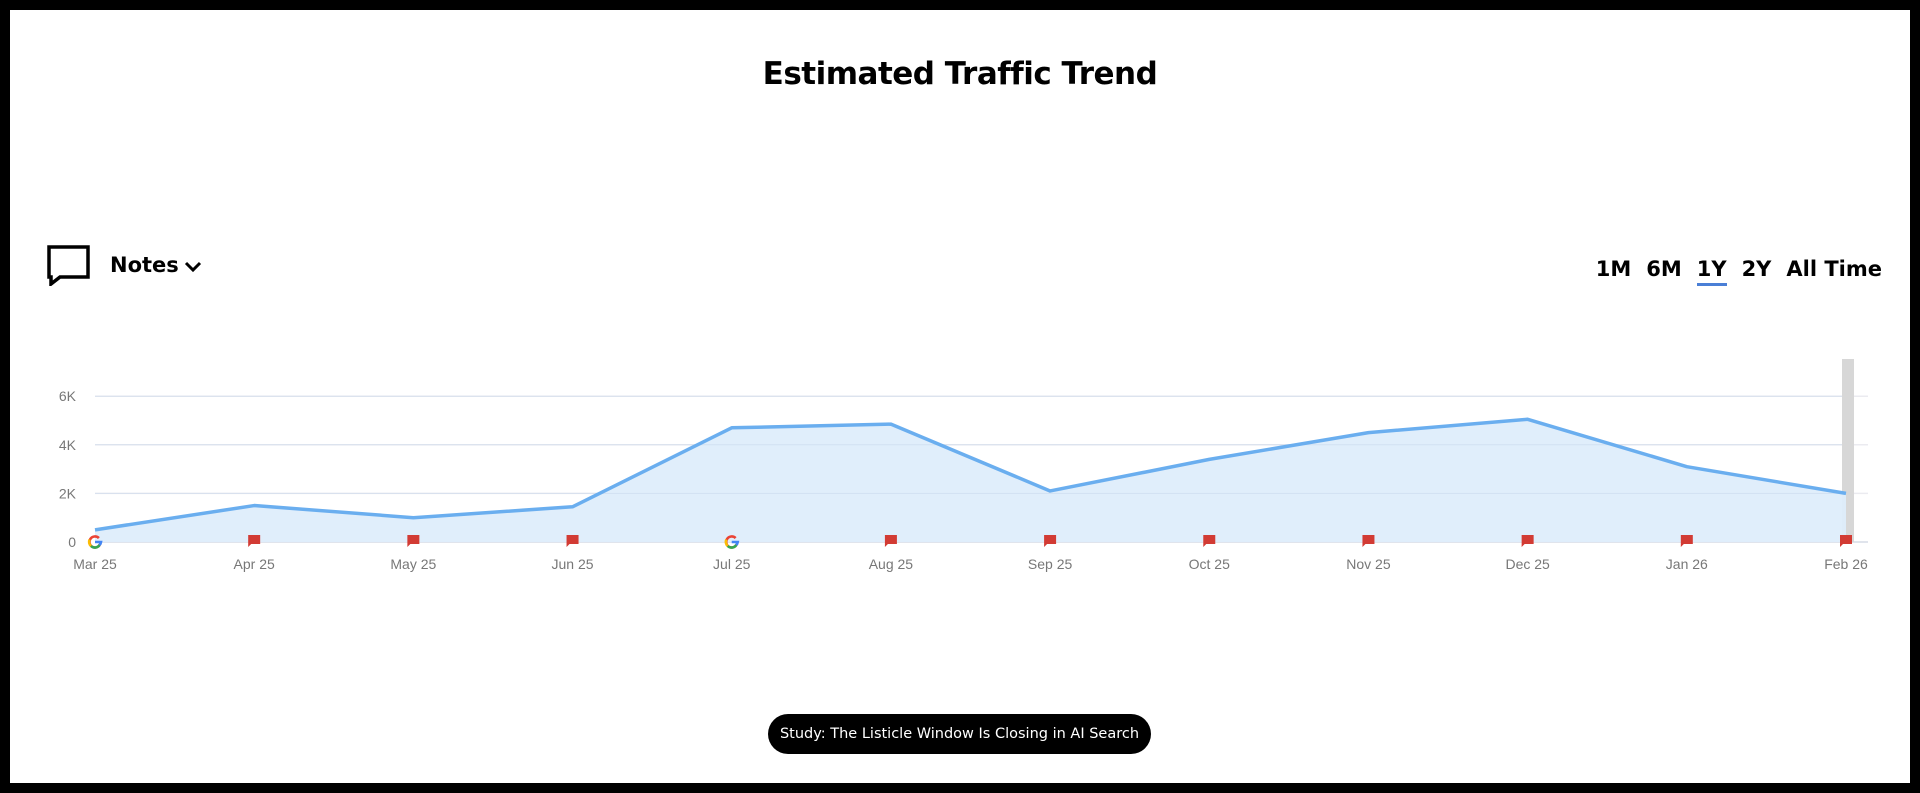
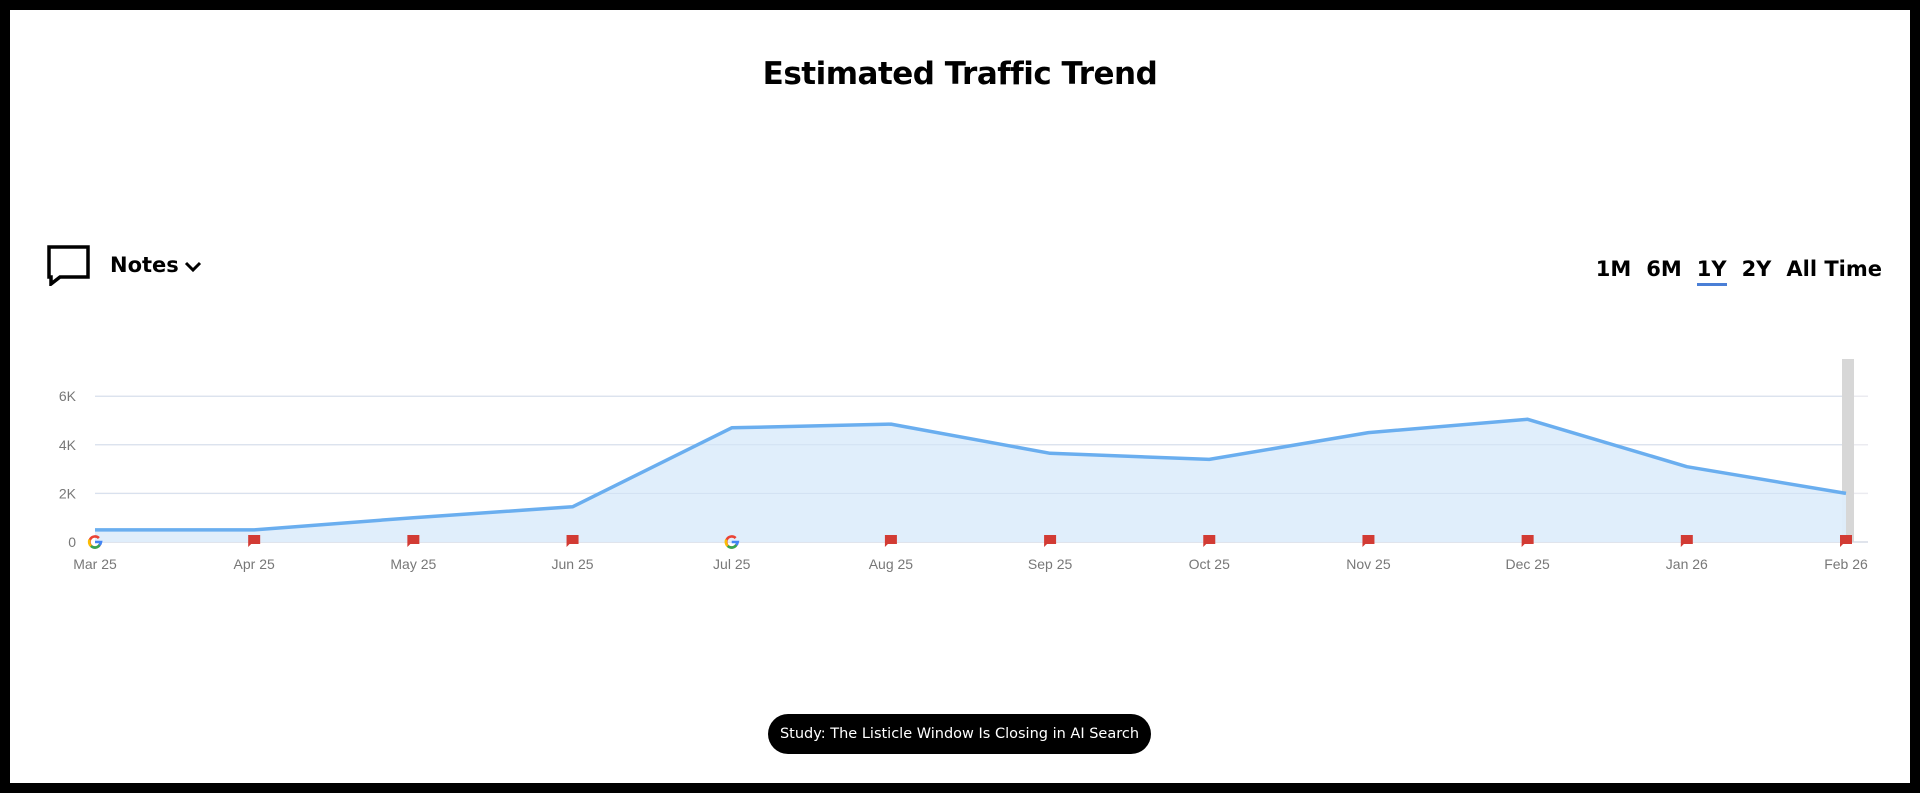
Apr 25: 1.5K -> 0.5K
Sep 25: 2.1K -> 3.6K
